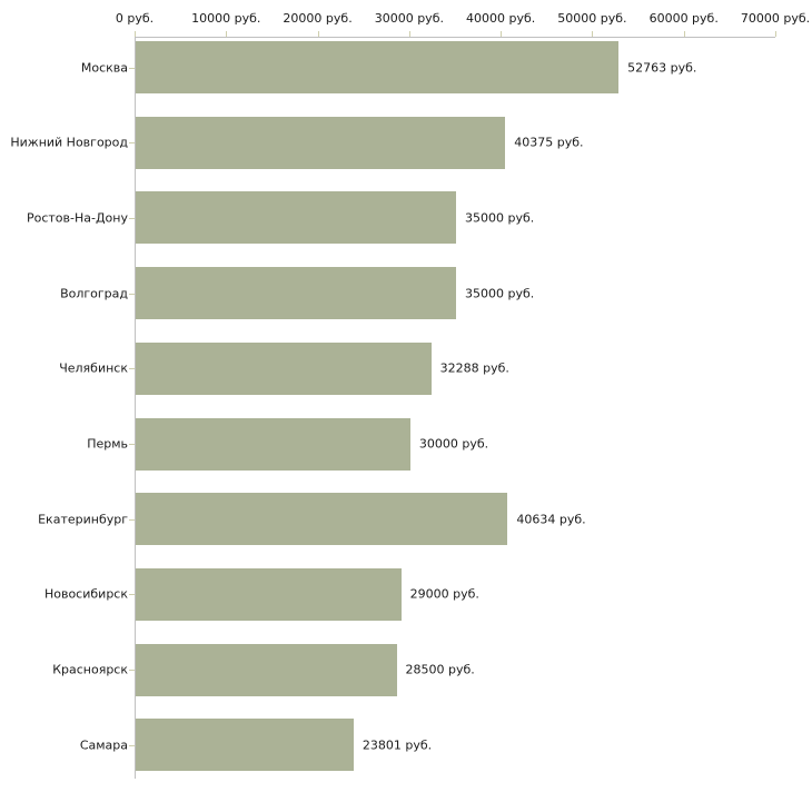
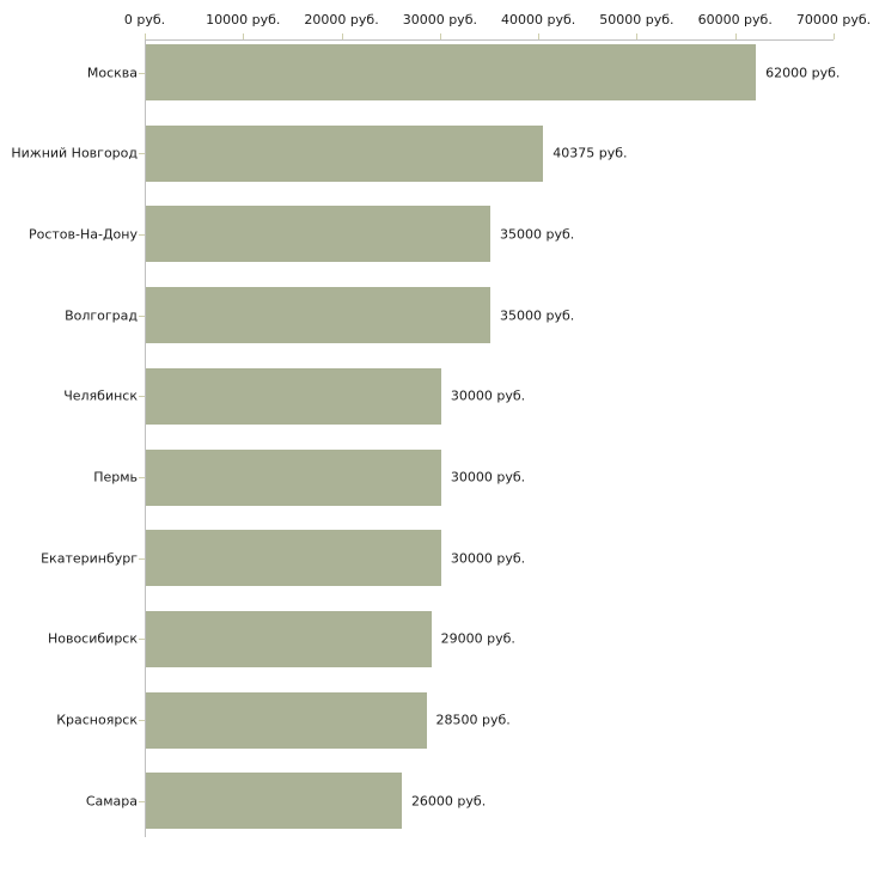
Москва: 52763 -> 62000
Челябинск: 32288 -> 30000
Екатеринбург: 40634 -> 30000
Самара: 23801 -> 26000
